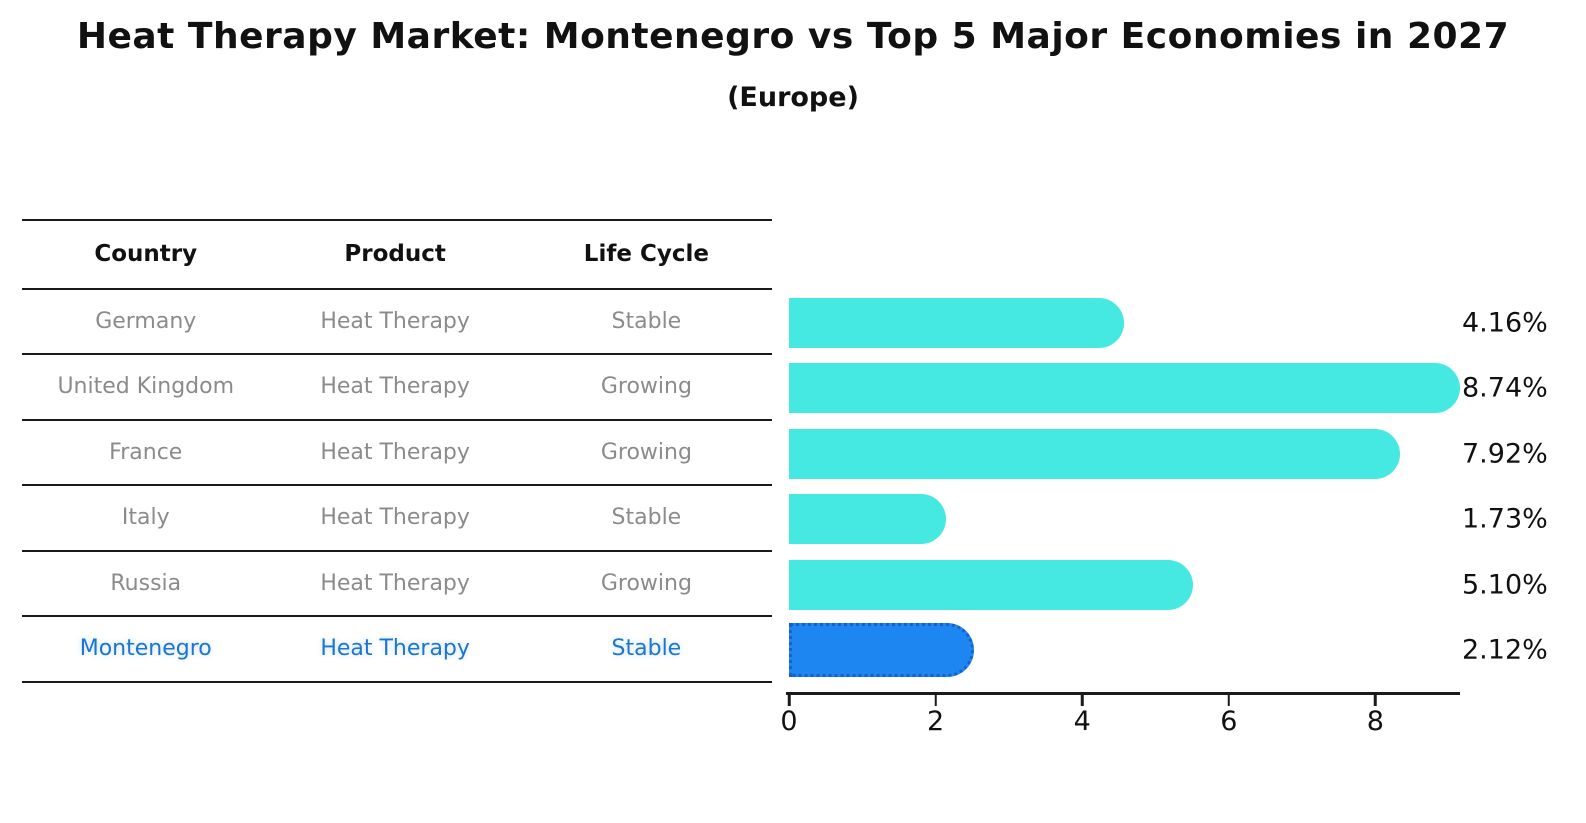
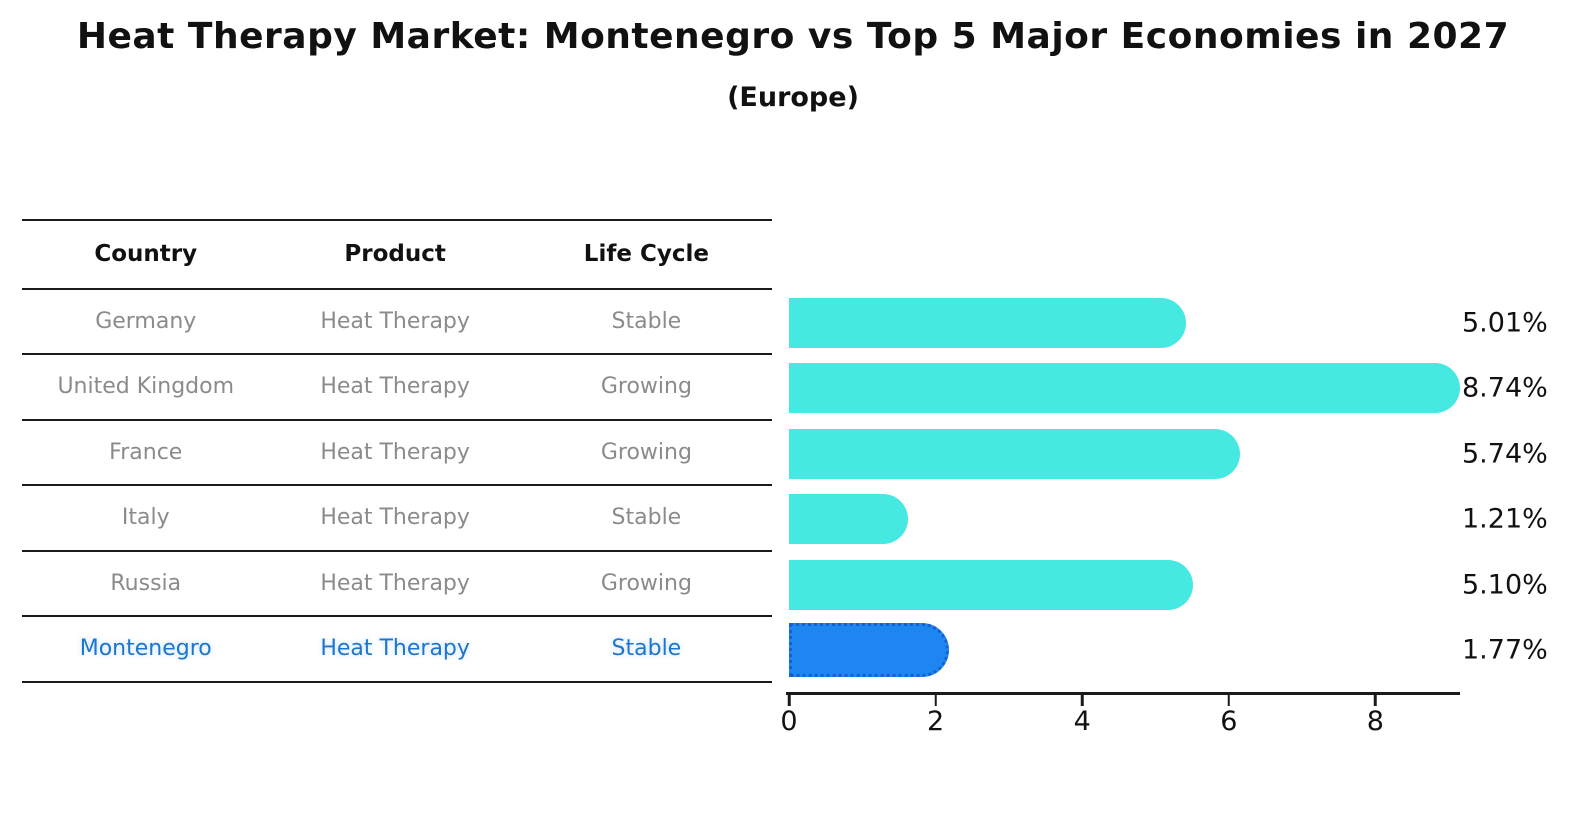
Germany: 4.16% -> 5.01%
France: 7.92% -> 5.74%
Italy: 1.73% -> 1.21%
Montenegro: 2.12% -> 1.77%
